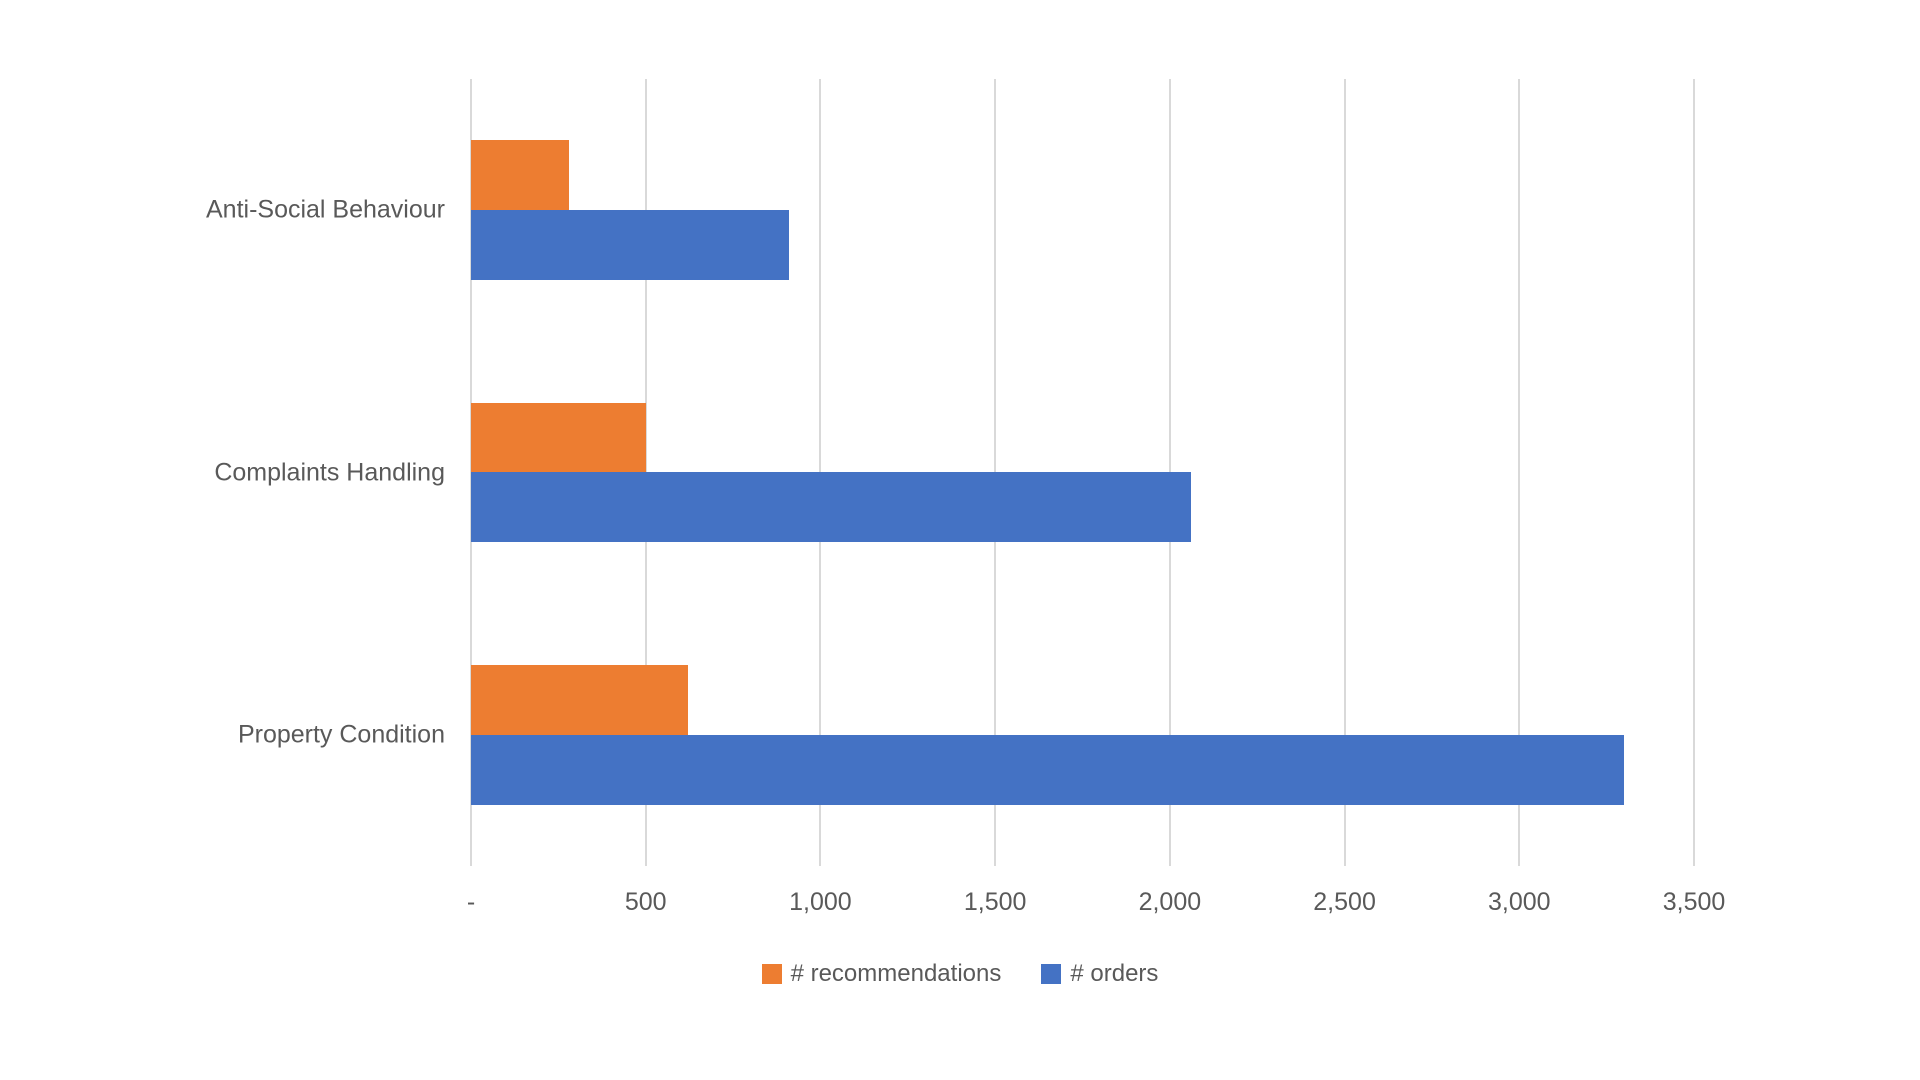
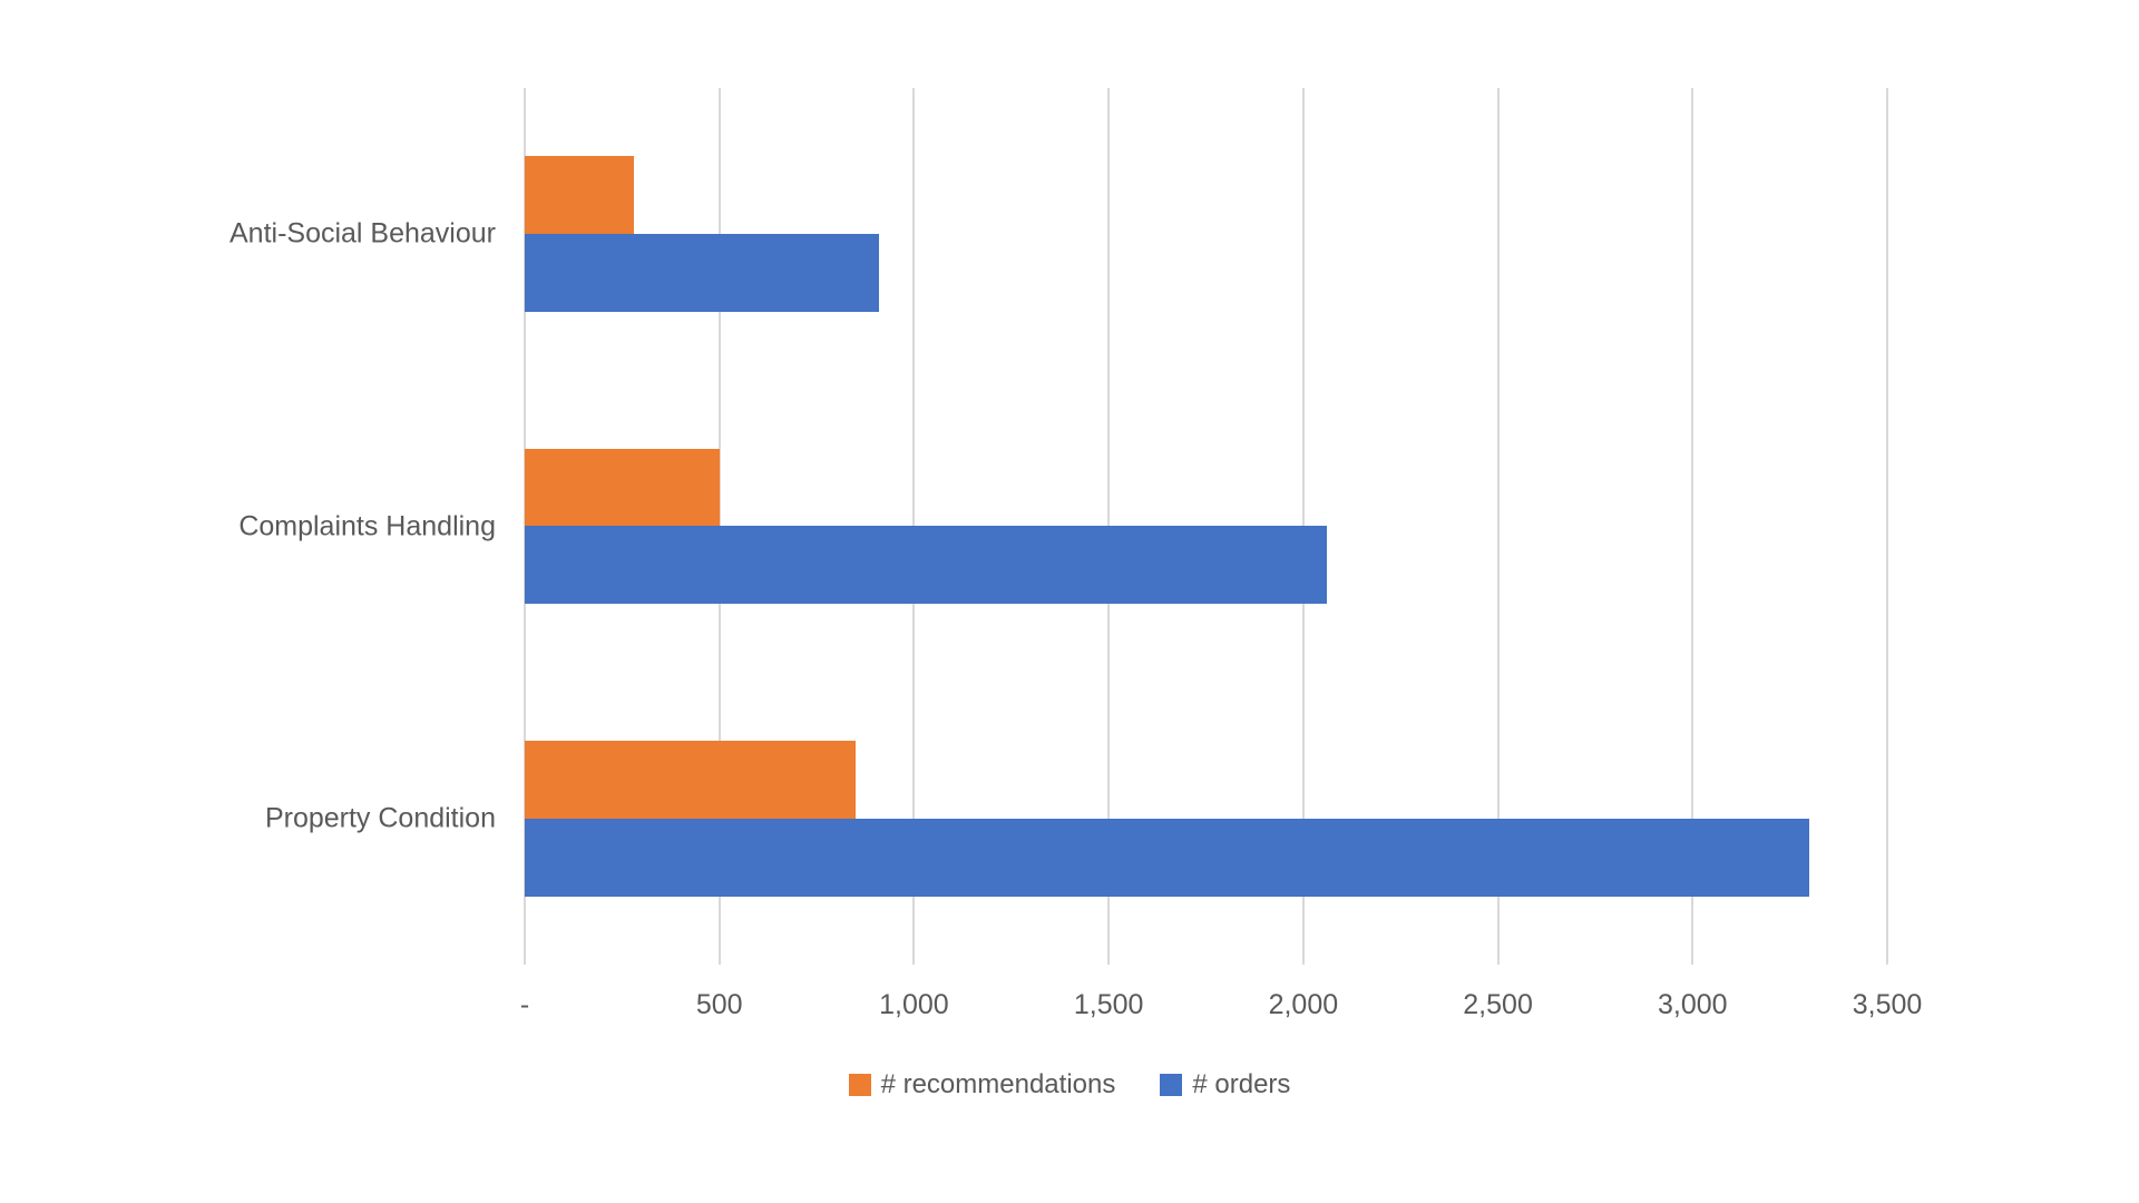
# recommendations/Property Condition: 620 -> 850
